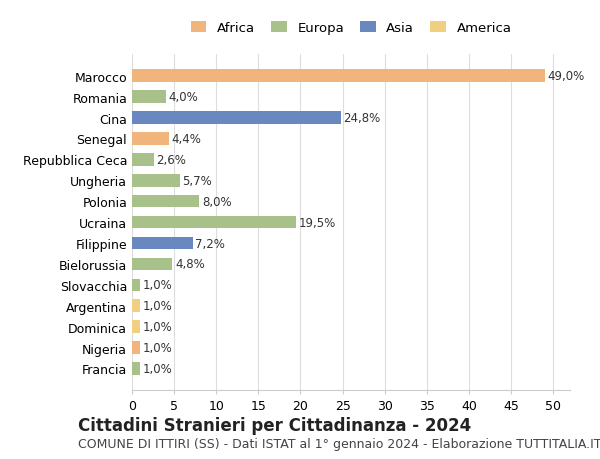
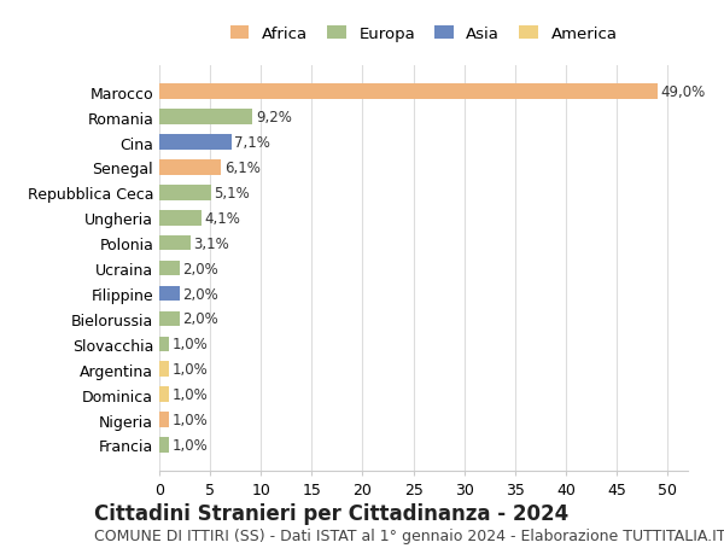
Romania: 4,0% -> 9,2%
Cina: 24,8% -> 7,1%
Senegal: 4,4% -> 6,1%
Repubblica Ceca: 2,6% -> 5,1%
Ungheria: 5,7% -> 4,1%
Polonia: 8,0% -> 3,1%
Ucraina: 19,5% -> 2,0%
Filippine: 7,2% -> 2,0%
Bielorussia: 4,8% -> 2,0%
